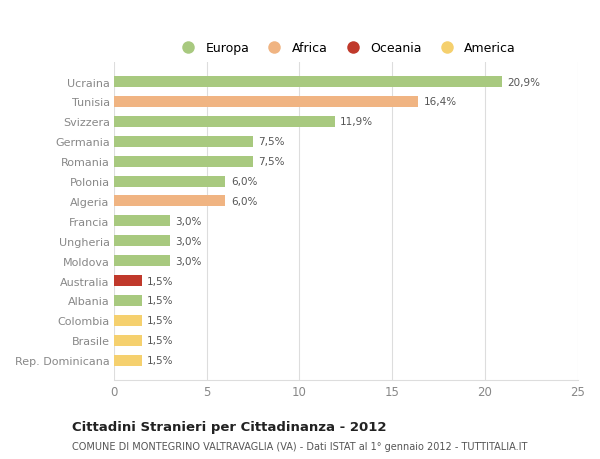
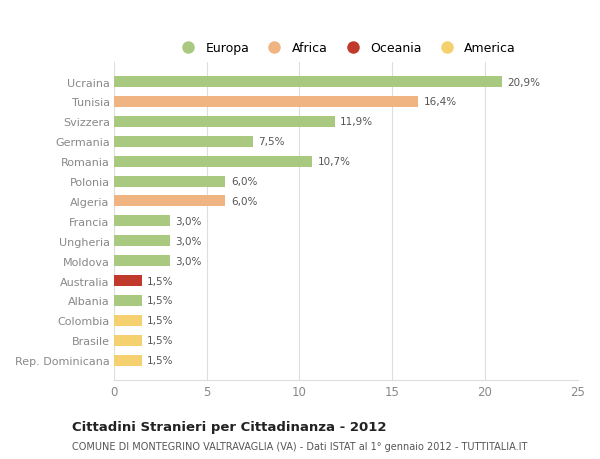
Romania: 7,5% -> 10,7%
